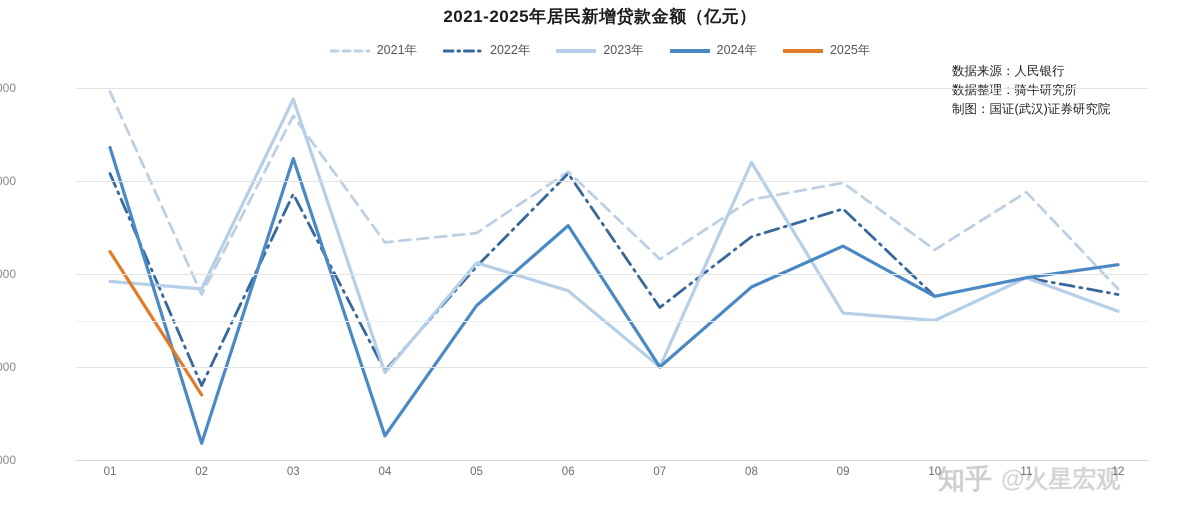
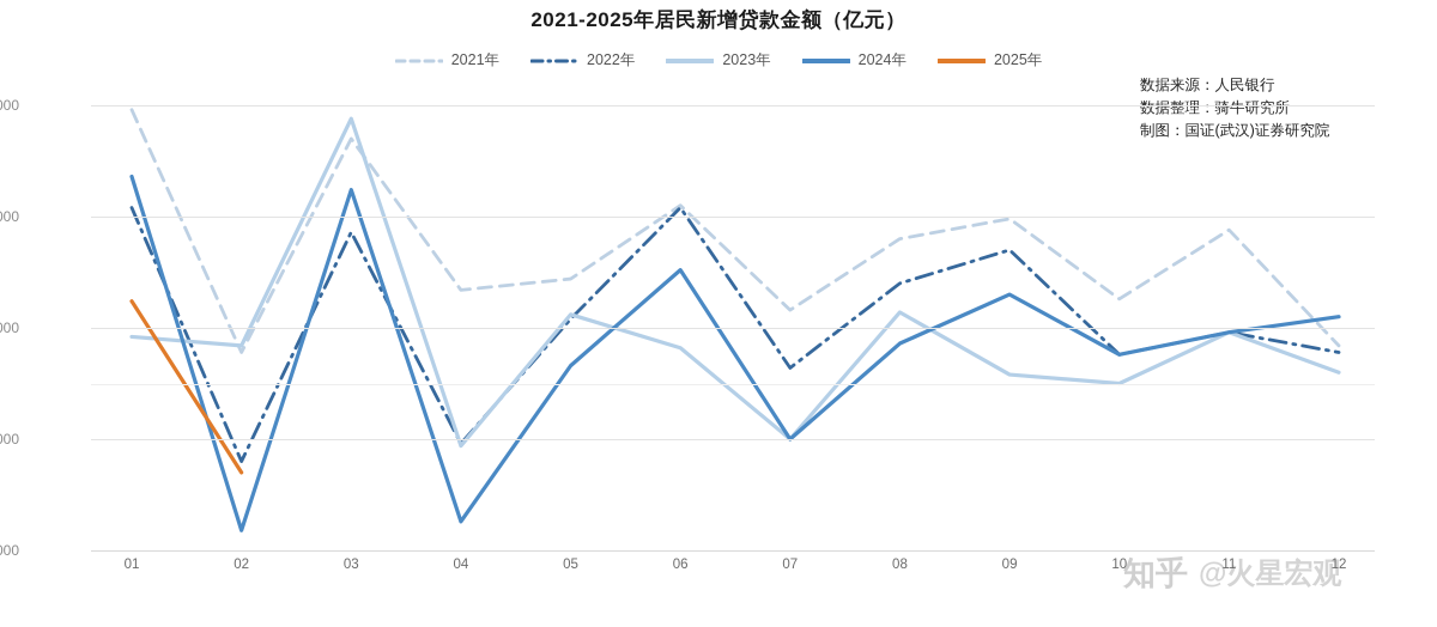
2023年/08: 9000 -> 3700
